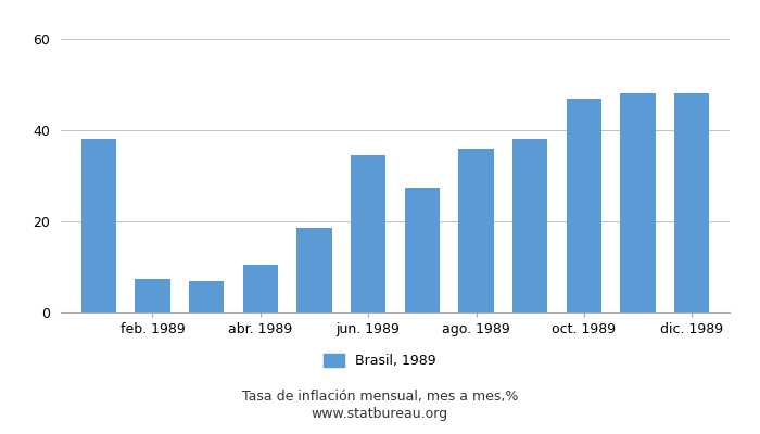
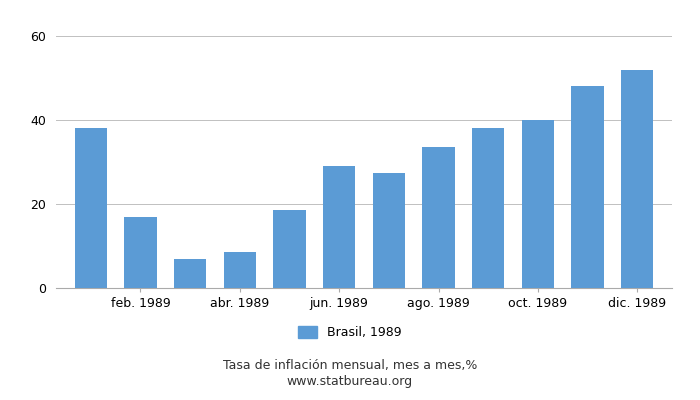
feb. 1989: 7.5 -> 17.0
abr. 1989: 10.5 -> 8.5
jun. 1989: 34.5 -> 29.0
ago. 1989: 36.0 -> 33.5
oct. 1989: 47.0 -> 40.0
dic. 1989: 48.0 -> 52.0
